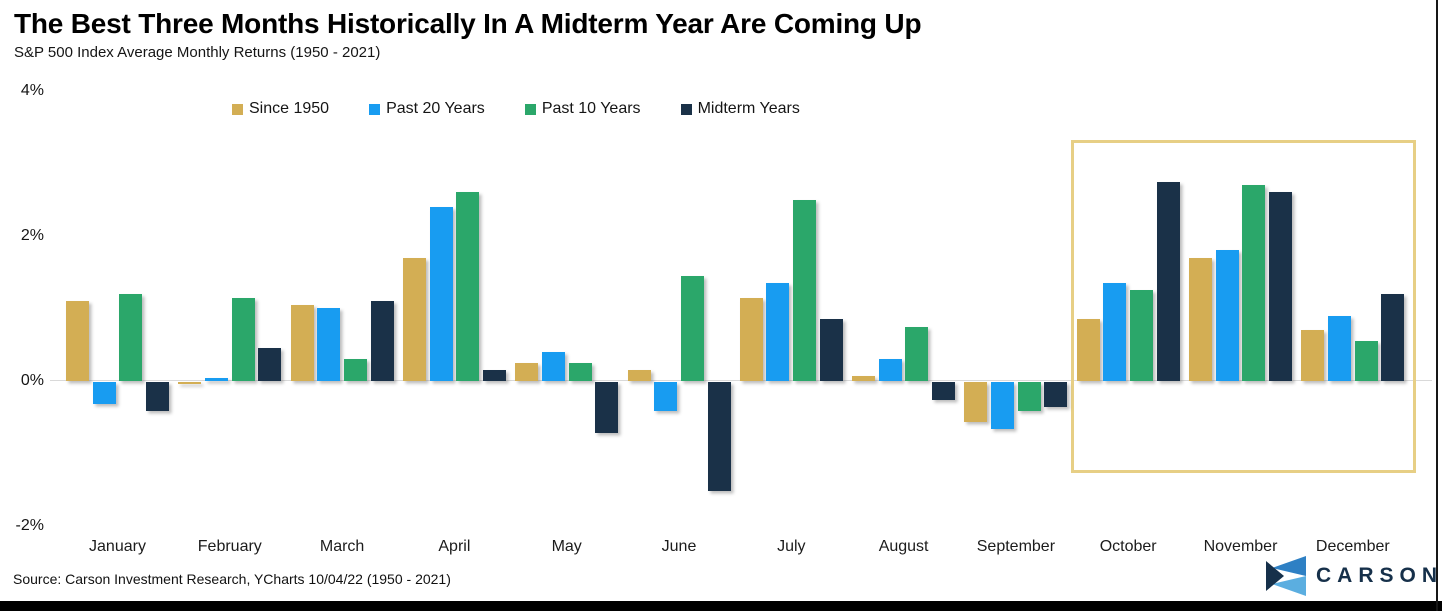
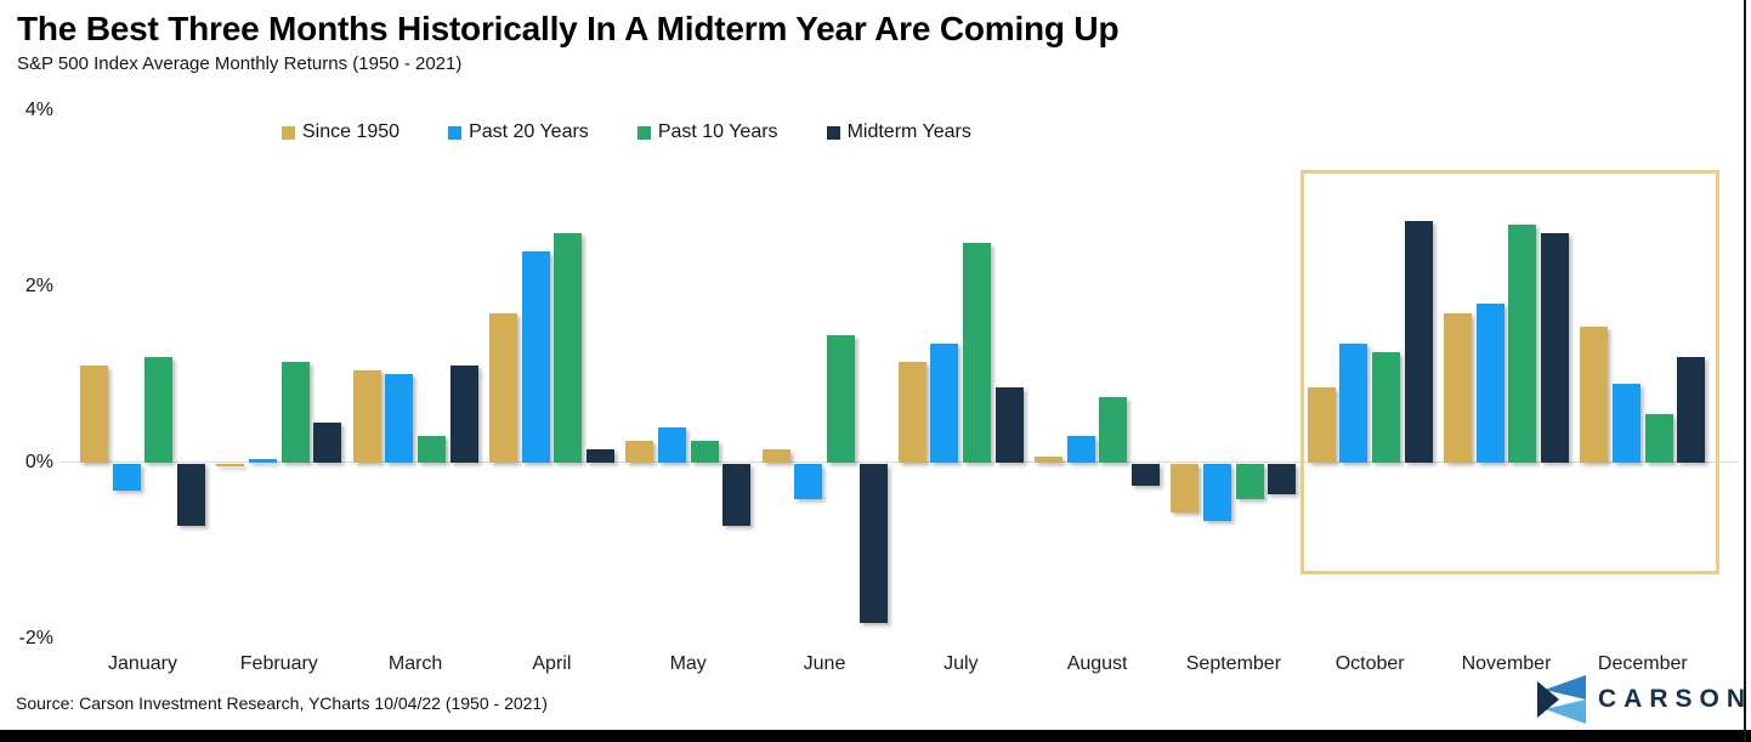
Midterm Years/January: -0.4% -> -0.7%
Midterm Years/June: -1.5% -> -1.8%
Since 1950/December: 0.7% -> 1.6%
